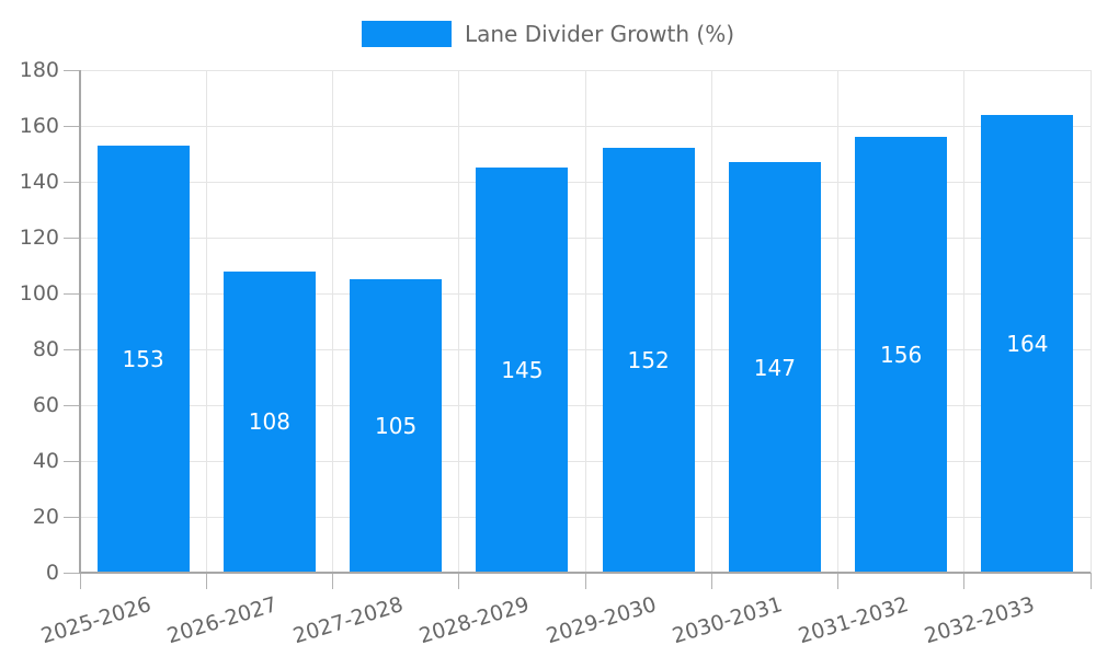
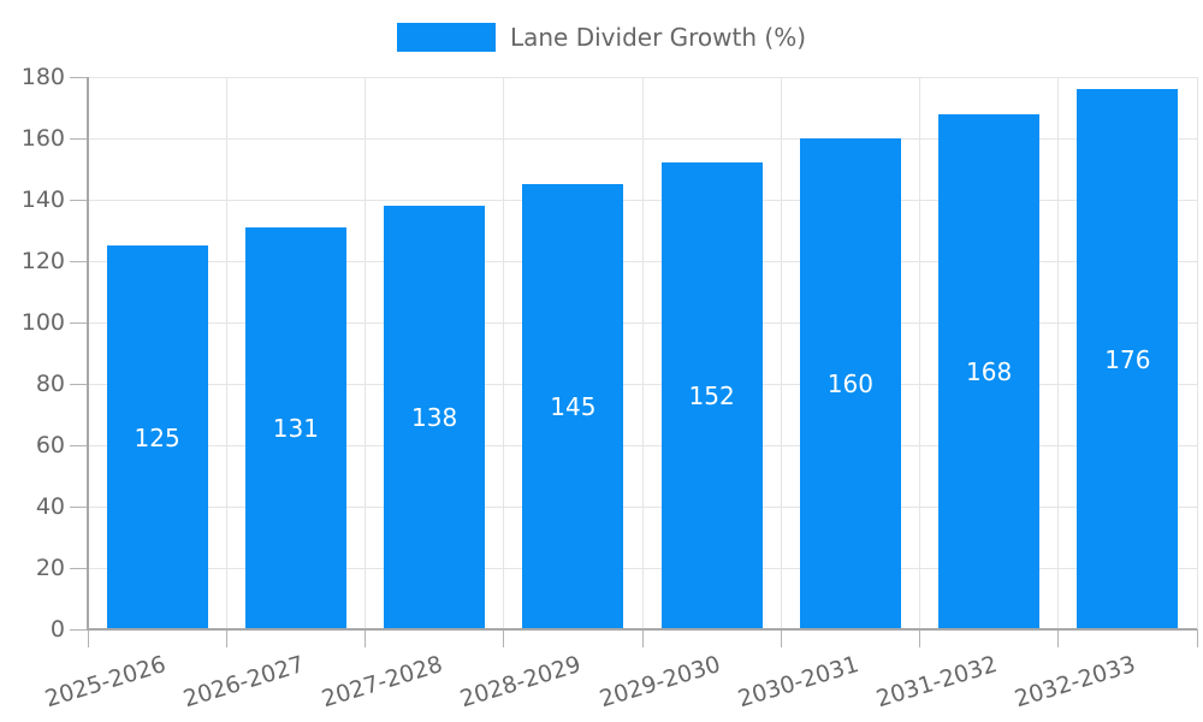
2025-2026: 153 -> 125
2026-2027: 108 -> 131
2027-2028: 105 -> 138
2030-2031: 147 -> 160
2031-2032: 156 -> 168
2032-2033: 164 -> 176
